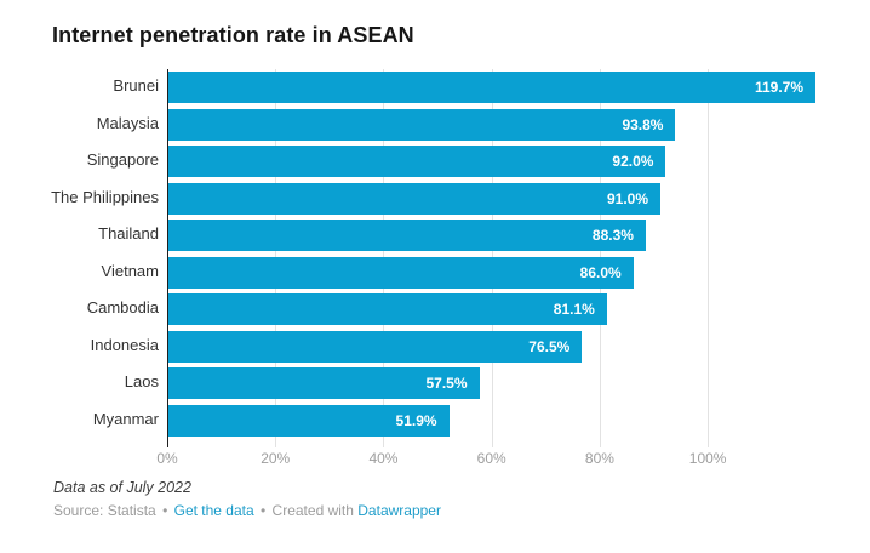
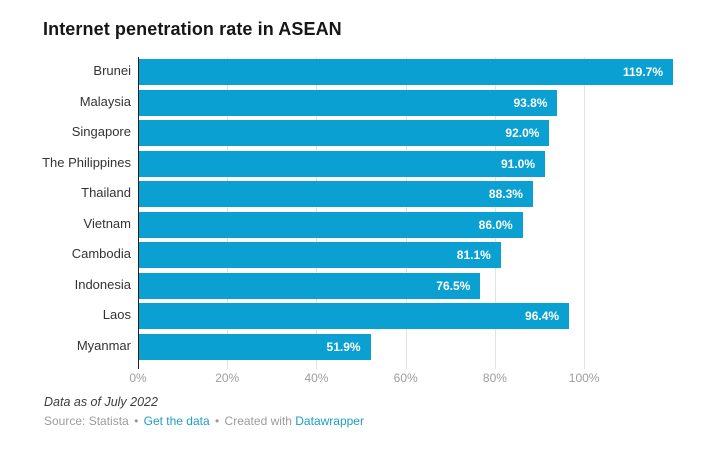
Laos: 57.5% -> 96.4%
